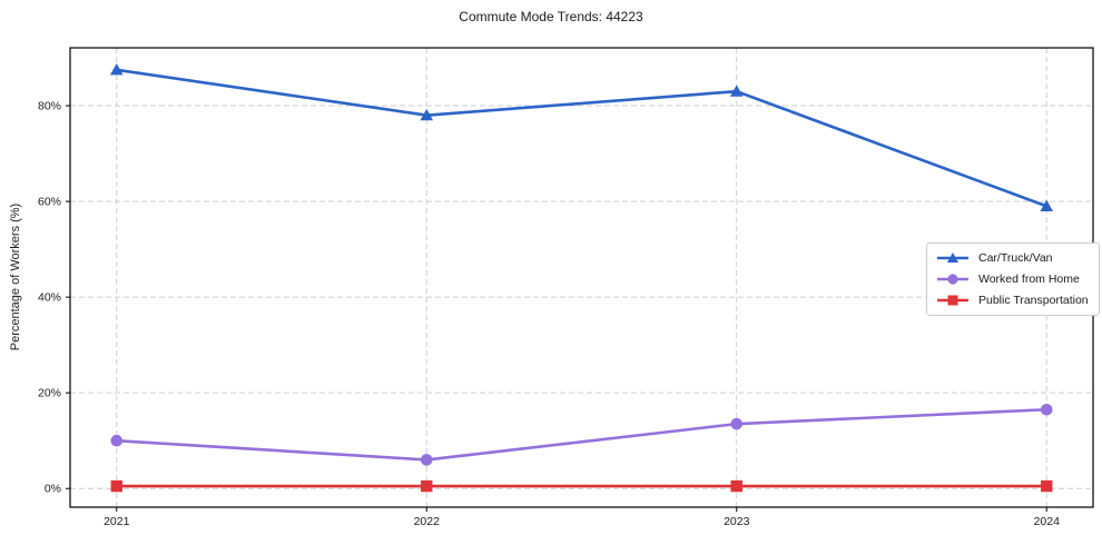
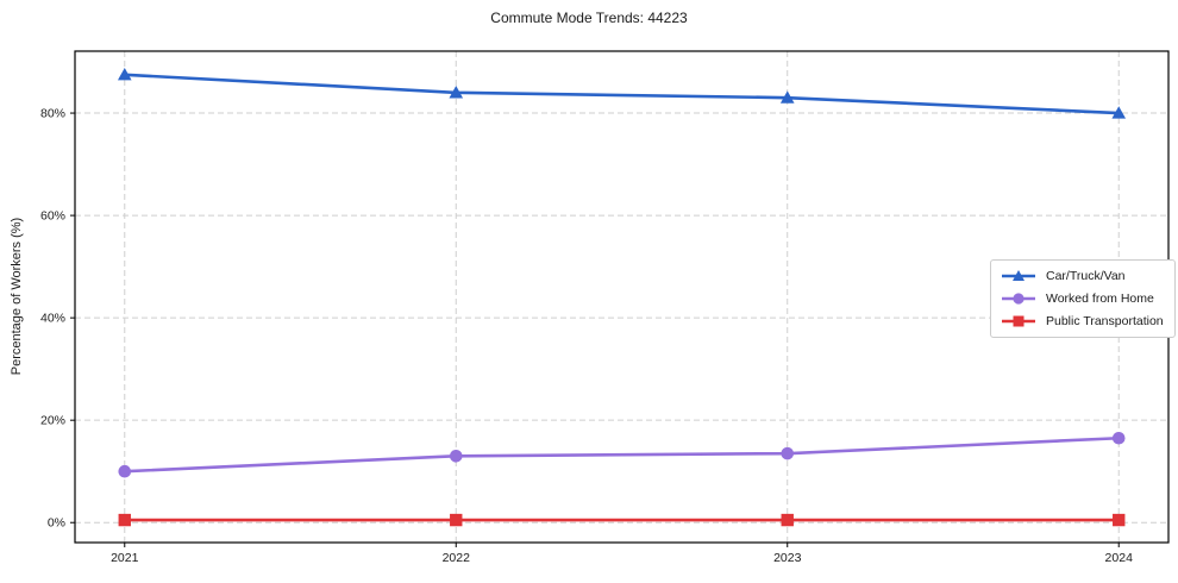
Car/Truck/Van/2022: 78% -> 84%
Worked from Home/2022: 6% -> 13%
Car/Truck/Van/2024: 59% -> 80%
